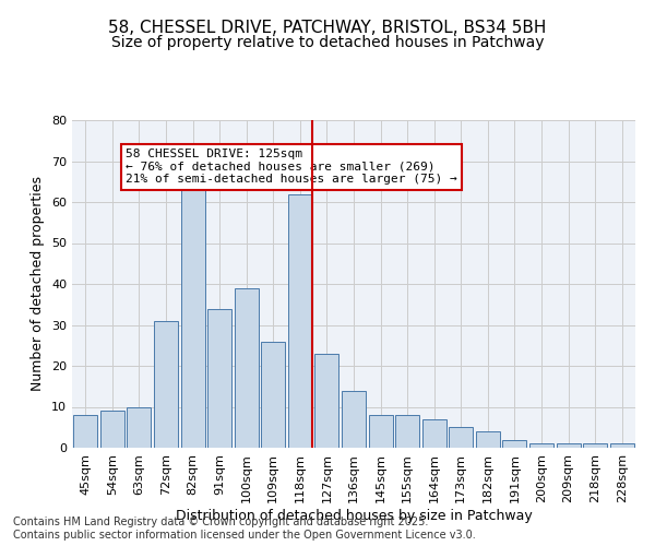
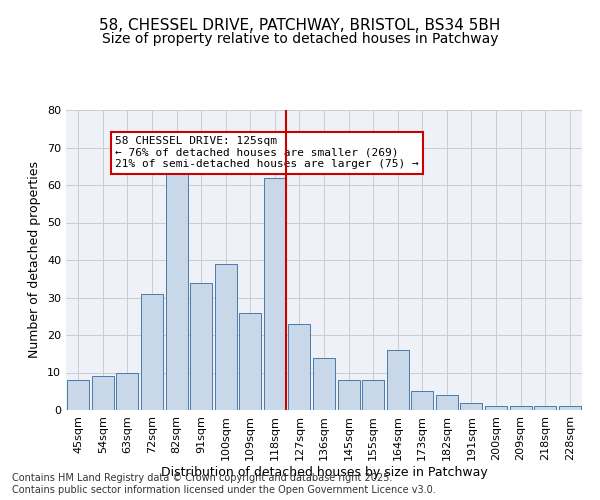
164sqm: 7 -> 16
